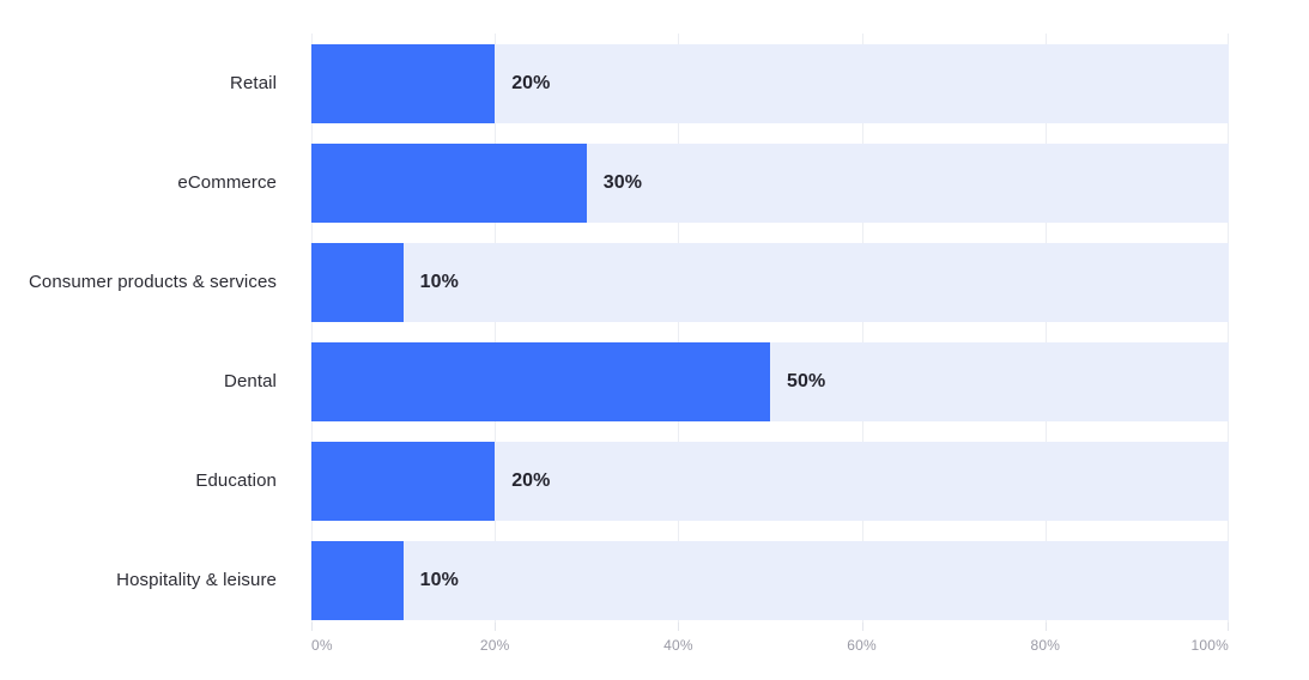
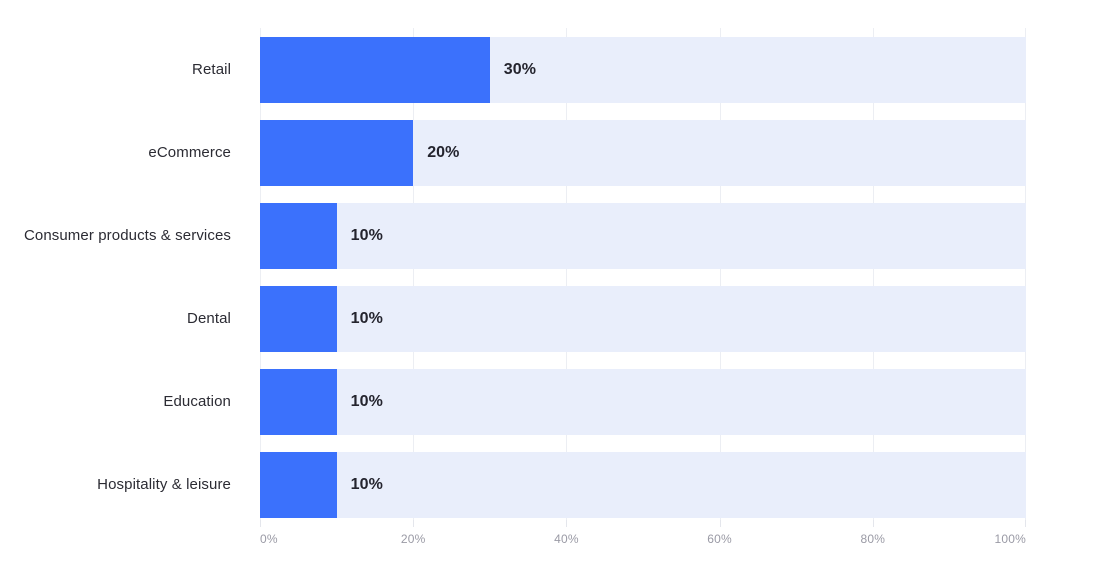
Retail: 20% -> 30%
eCommerce: 30% -> 20%
Dental: 50% -> 10%
Education: 20% -> 10%
